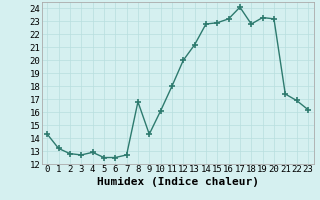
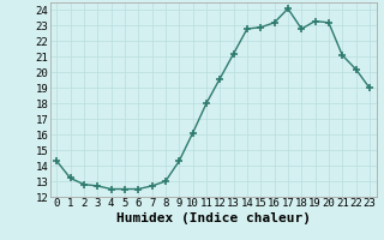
4: 12.9 -> 12.5
8: 16.8 -> 13.0
12: 20.0 -> 19.6
21: 17.4 -> 21.1
22: 16.9 -> 20.2
23: 16.2 -> 19.0
